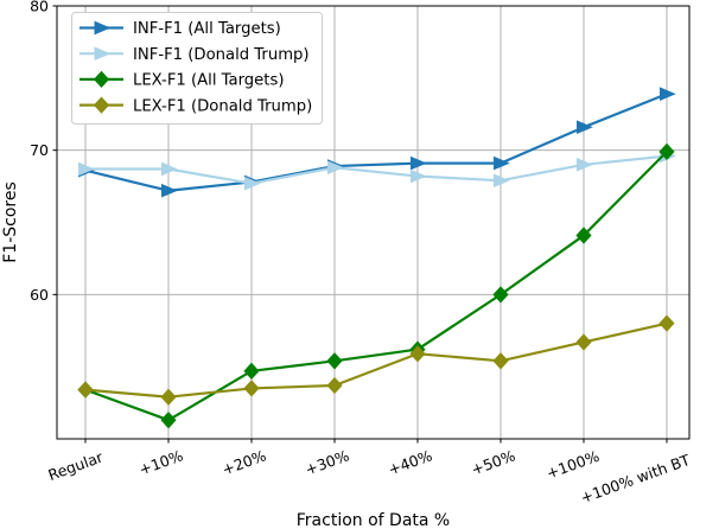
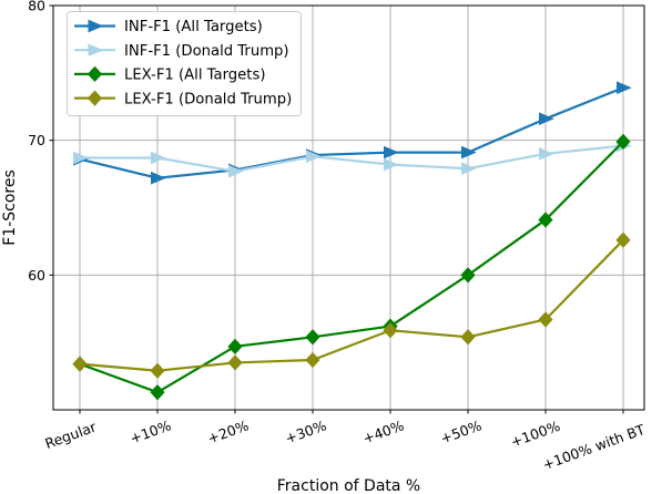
LEX-F1 (Donald Trump)/+100% with BT: 58.0 -> 62.6
